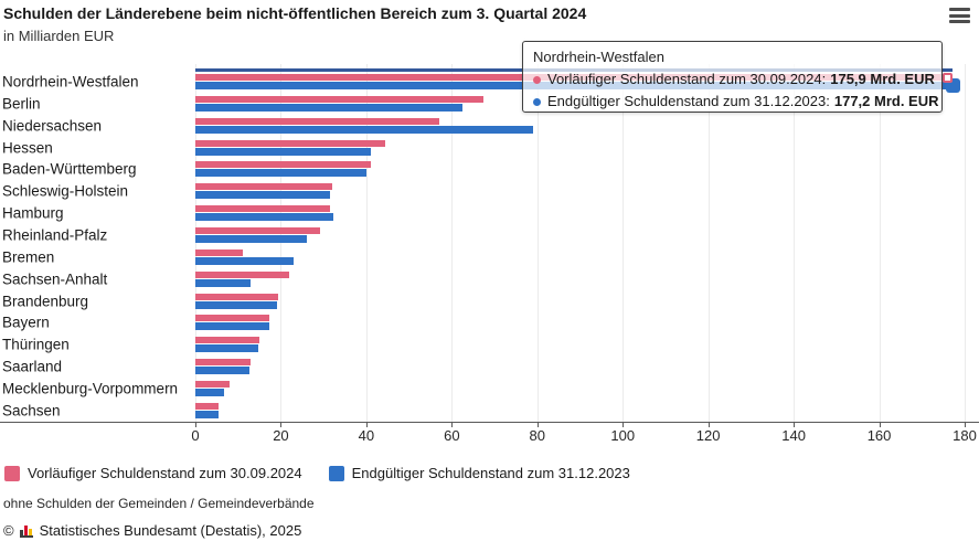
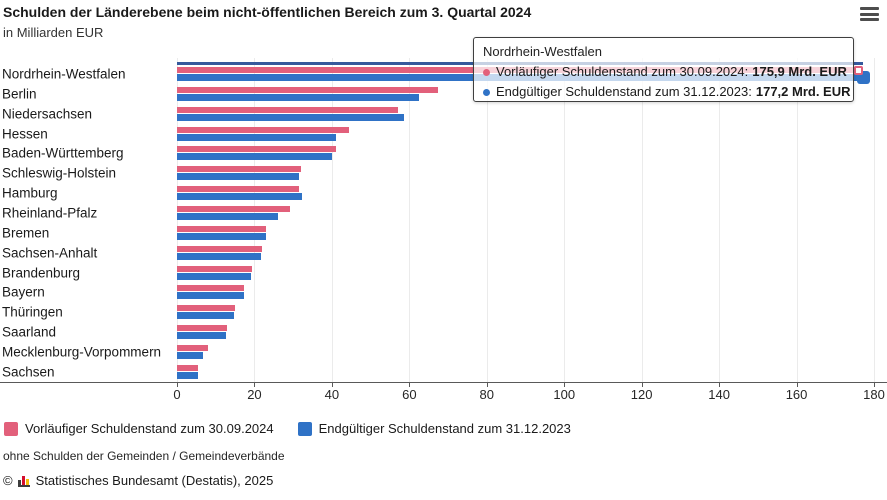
Endgültiger Schuldenstand zum 31.12.2023/Niedersachsen: 79 -> 58
Vorläufiger Schuldenstand zum 30.09.2024/Bremen: 11 -> 23
Endgültiger Schuldenstand zum 31.12.2023/Sachsen-Anhalt: 13 -> 22
